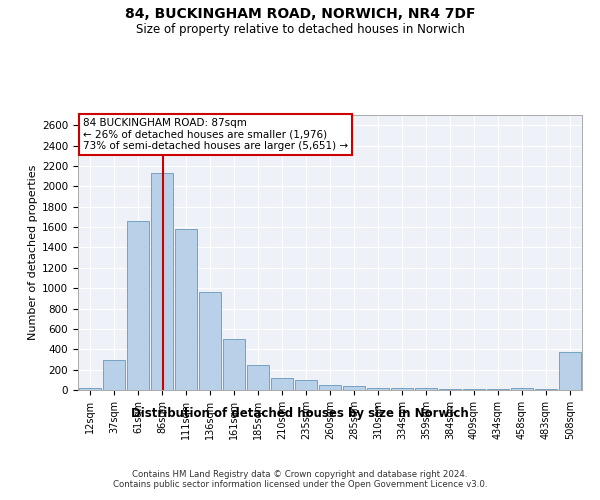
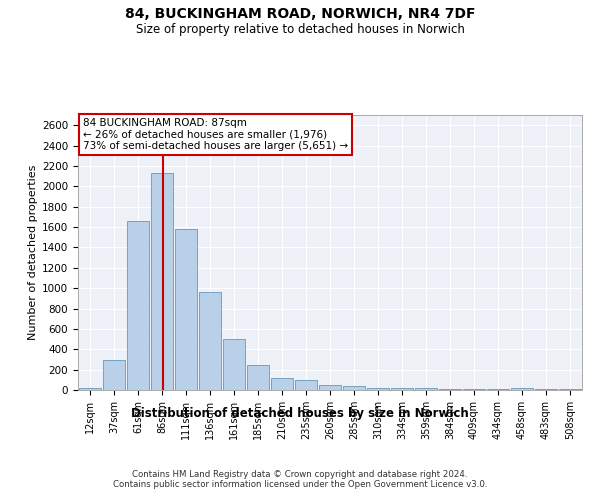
508sqm: 370 -> 10
